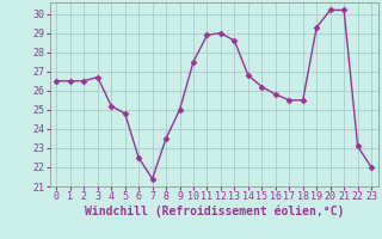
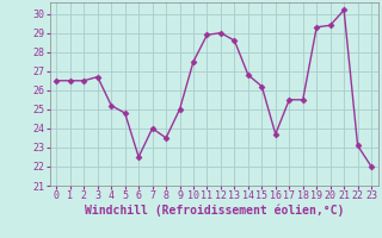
7: 21.4 -> 24.0
16: 25.8 -> 23.7
20: 30.2 -> 29.4
